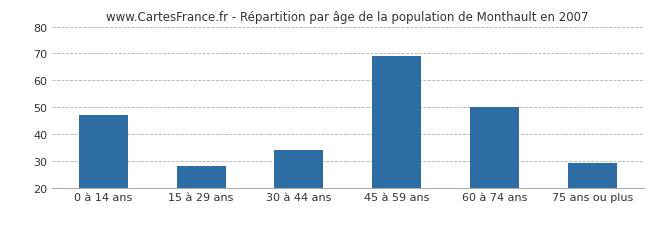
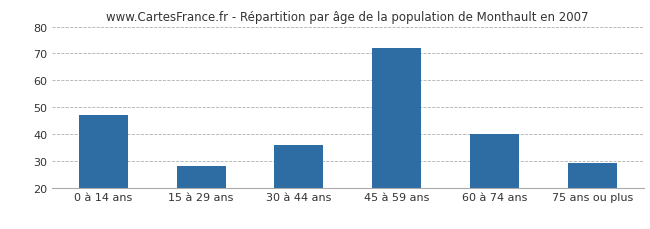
30 à 44 ans: 34 -> 36
45 à 59 ans: 69 -> 72
60 à 74 ans: 50 -> 40
